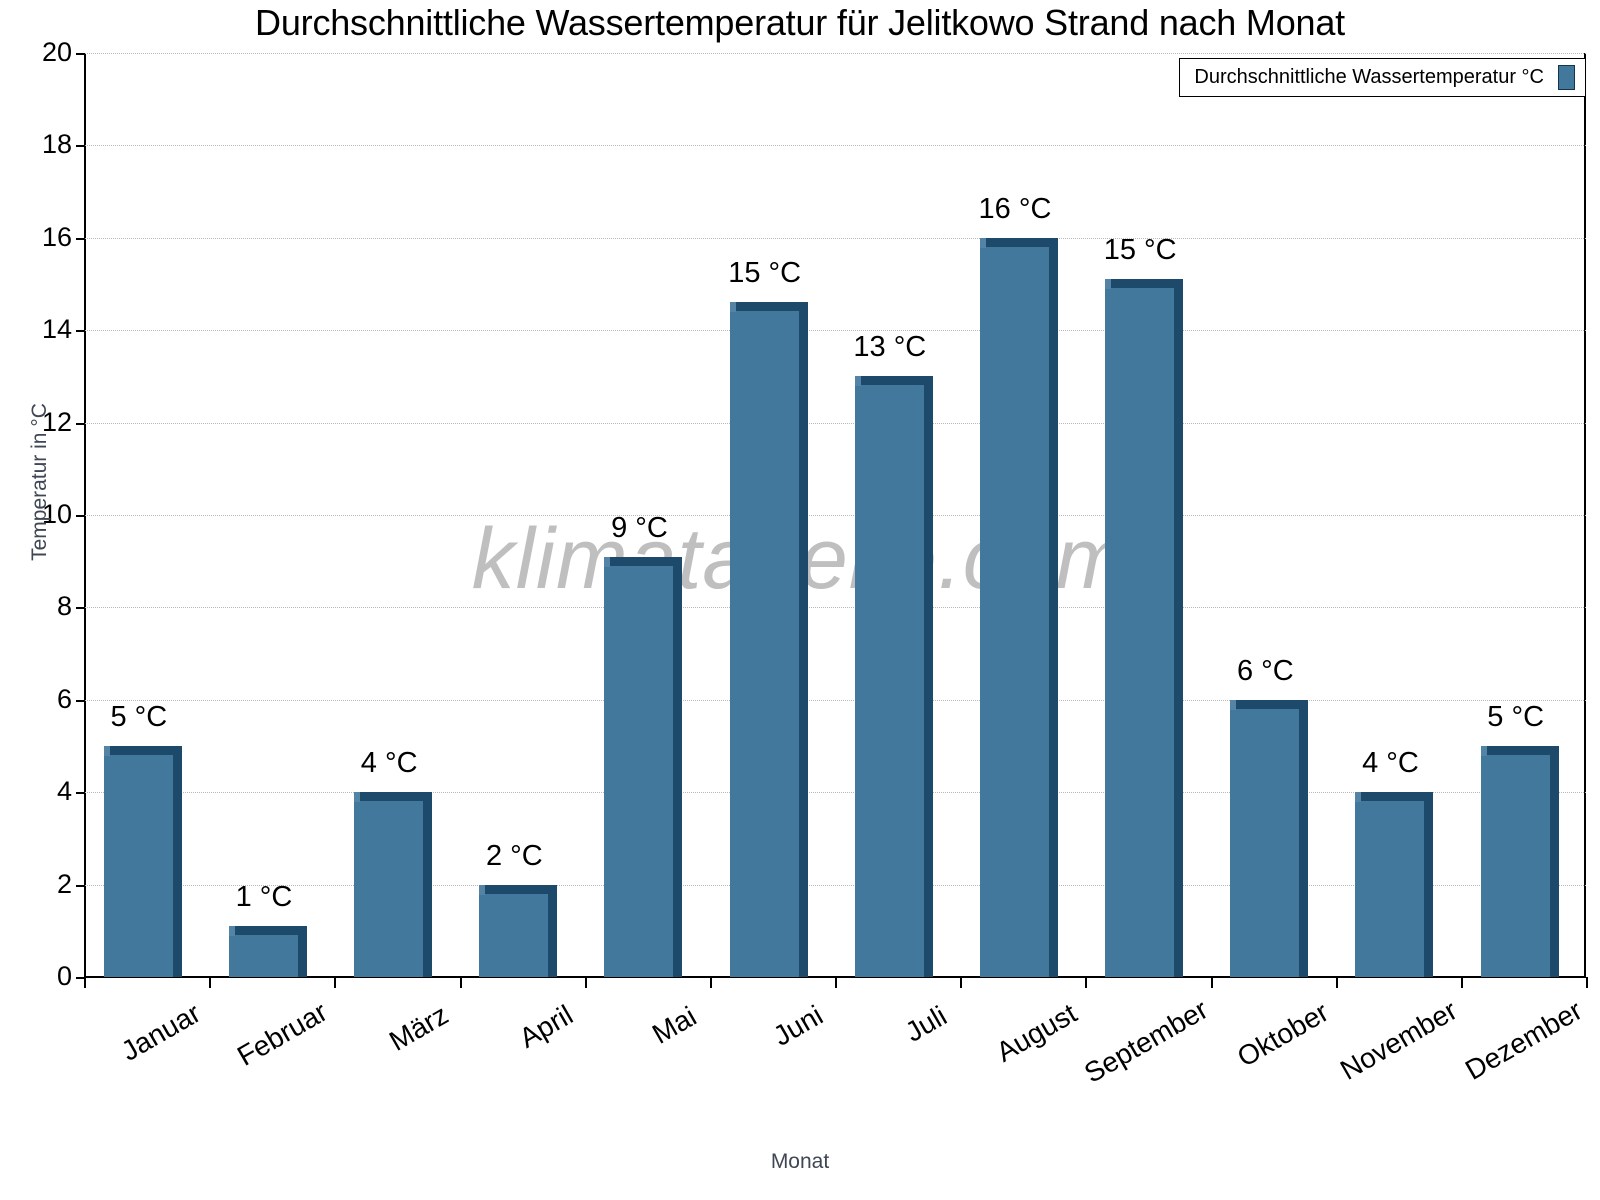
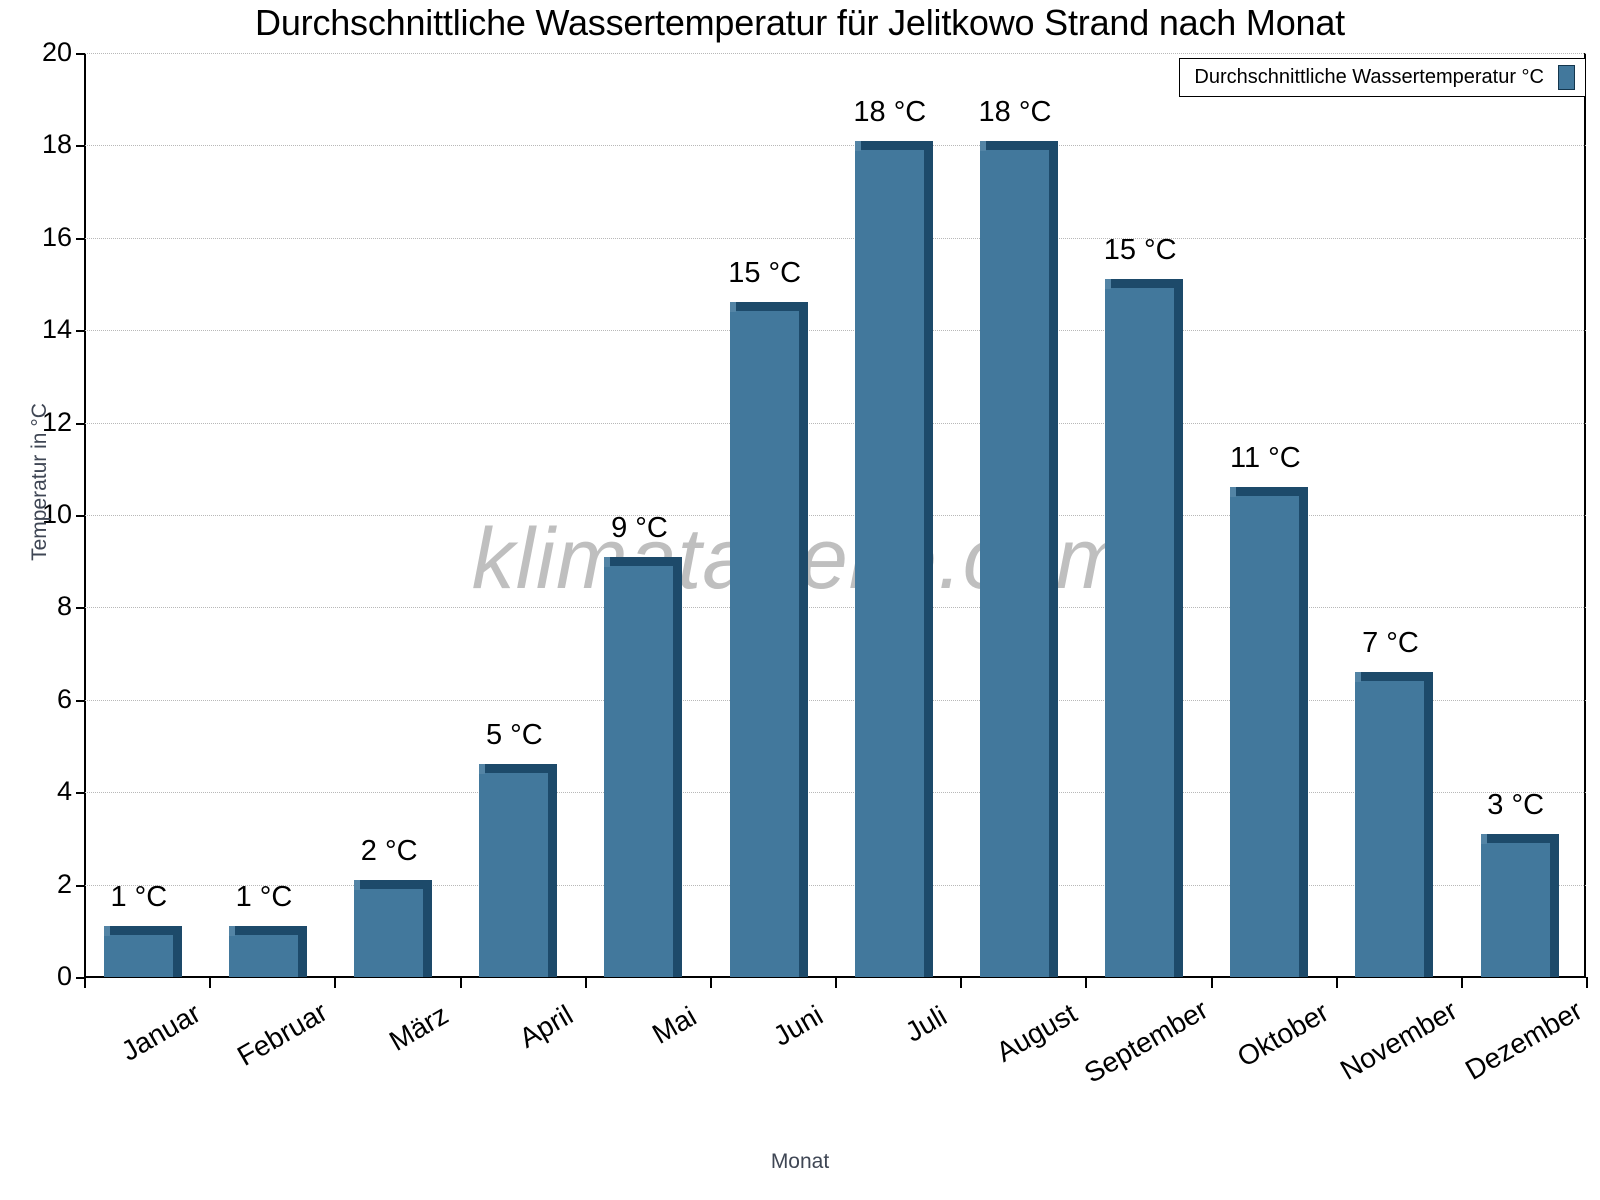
Januar: 5 -> 1
März: 4 -> 2
April: 2 -> 5
Juli: 13 -> 18
August: 16 -> 18
Oktober: 6 -> 11
November: 4 -> 7
Dezember: 5 -> 3
